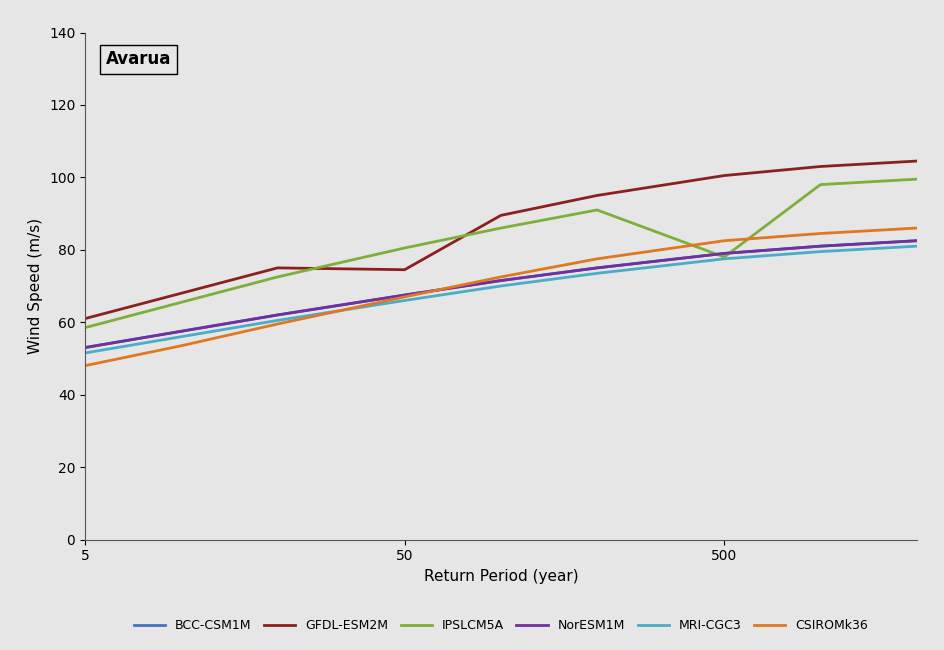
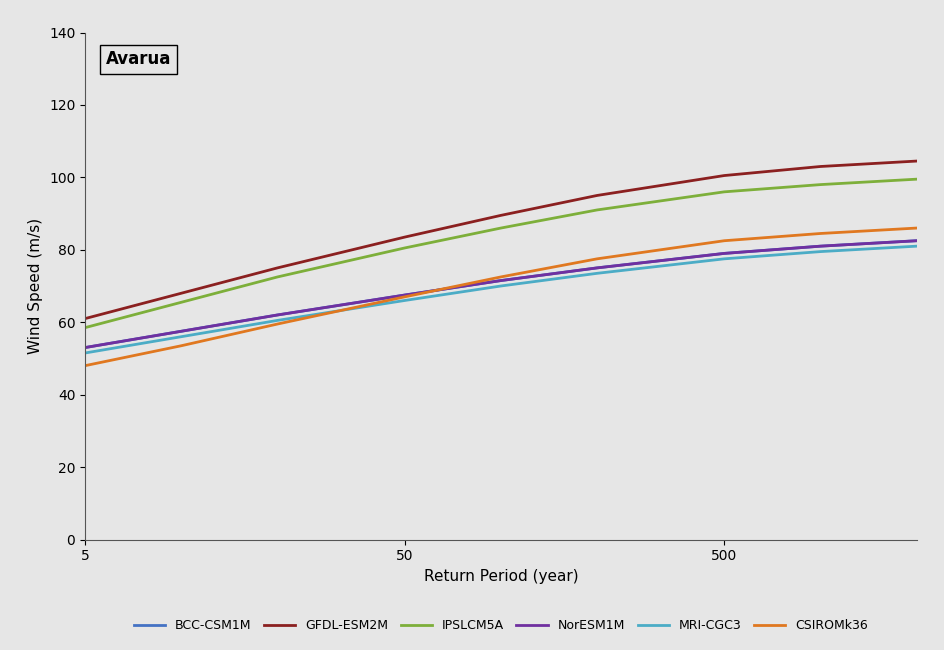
GFDL-ESM2M/50: 74.5 -> 83.5
IPSLCM5A/500: 78.0 -> 96.0
